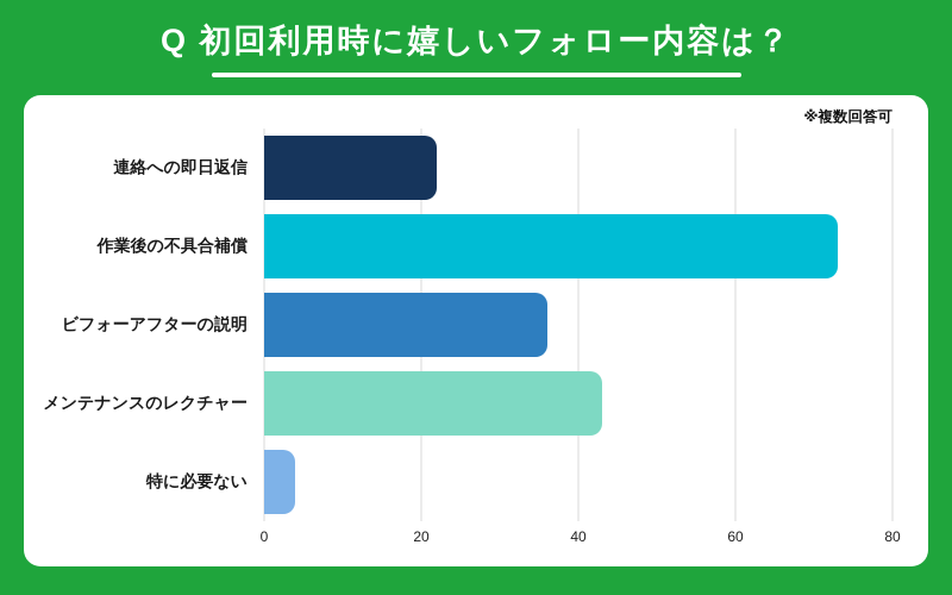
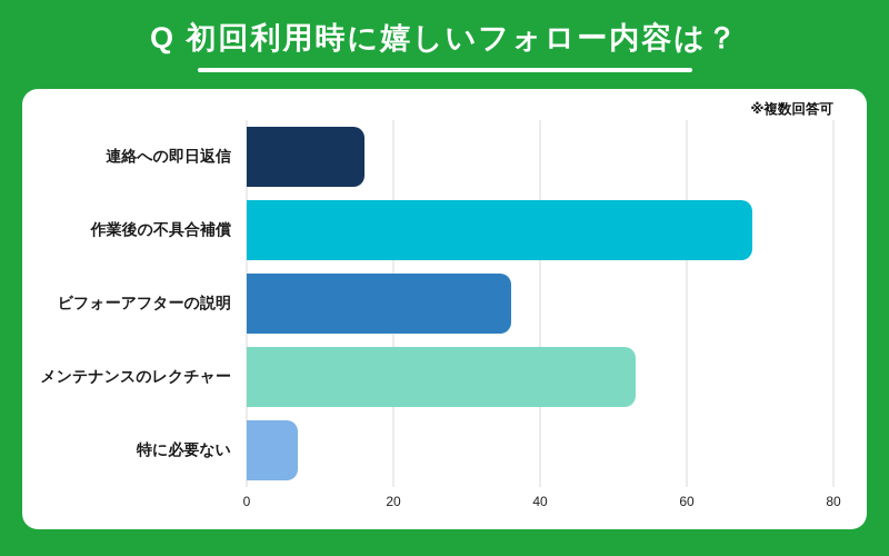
連絡への即日返信: 22 -> 16
作業後の不具合補償: 73 -> 69
メンテナンスのレクチャー: 43 -> 53
特に必要ない: 4 -> 7
